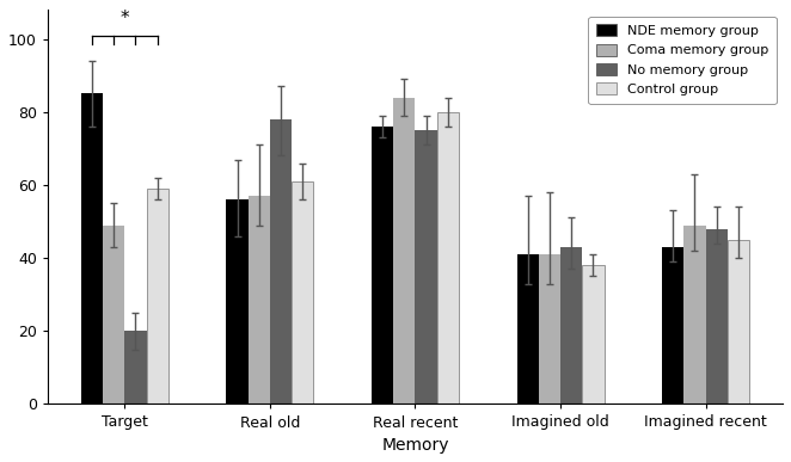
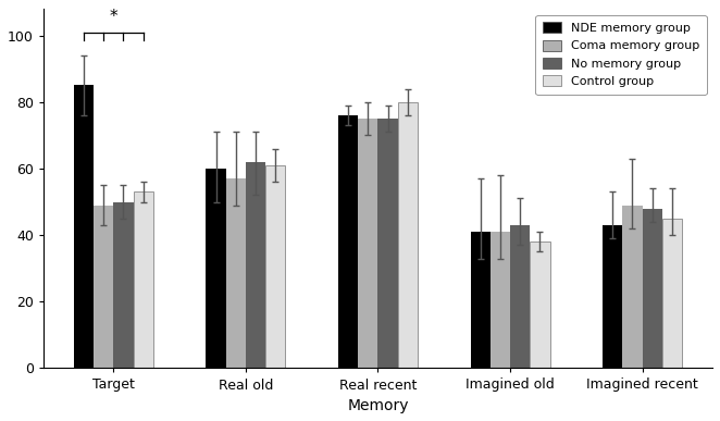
No memory group/Target: 20 -> 50
Control group/Target: 59 -> 53
NDE memory group/Real old: 56 -> 60
No memory group/Real old: 78 -> 62
Coma memory group/Real recent: 84 -> 75
